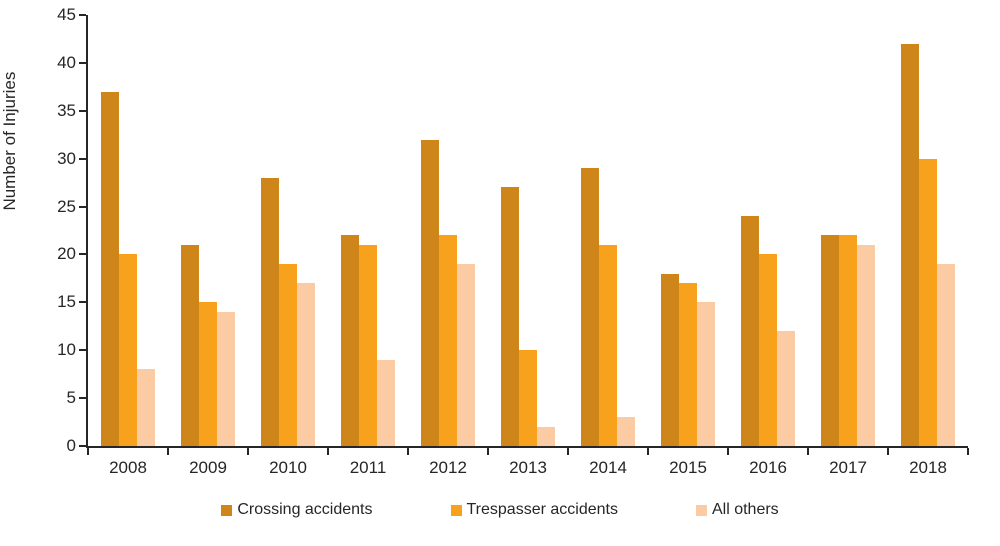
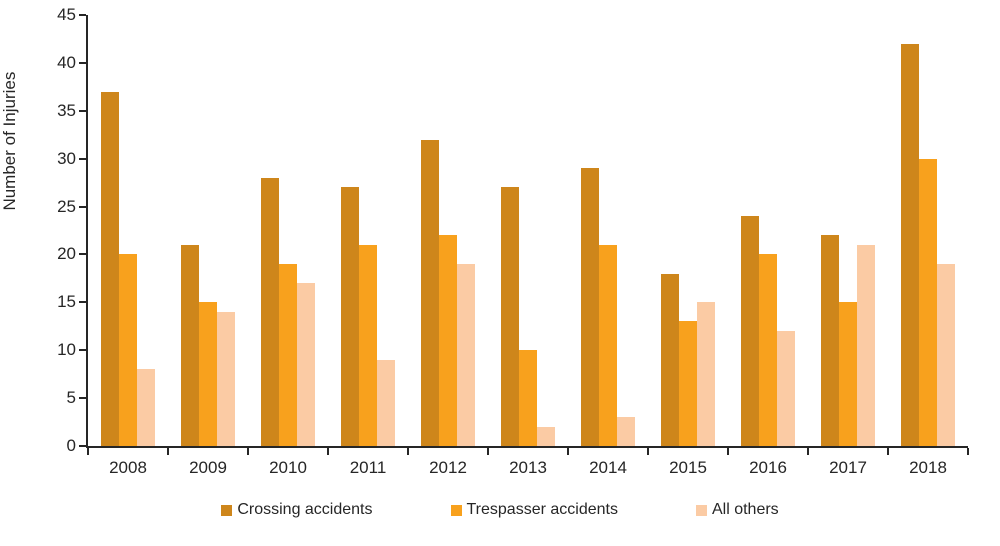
Crossing accidents/2011: 22 -> 27
Trespasser accidents/2015: 17 -> 13
Trespasser accidents/2017: 22 -> 15
